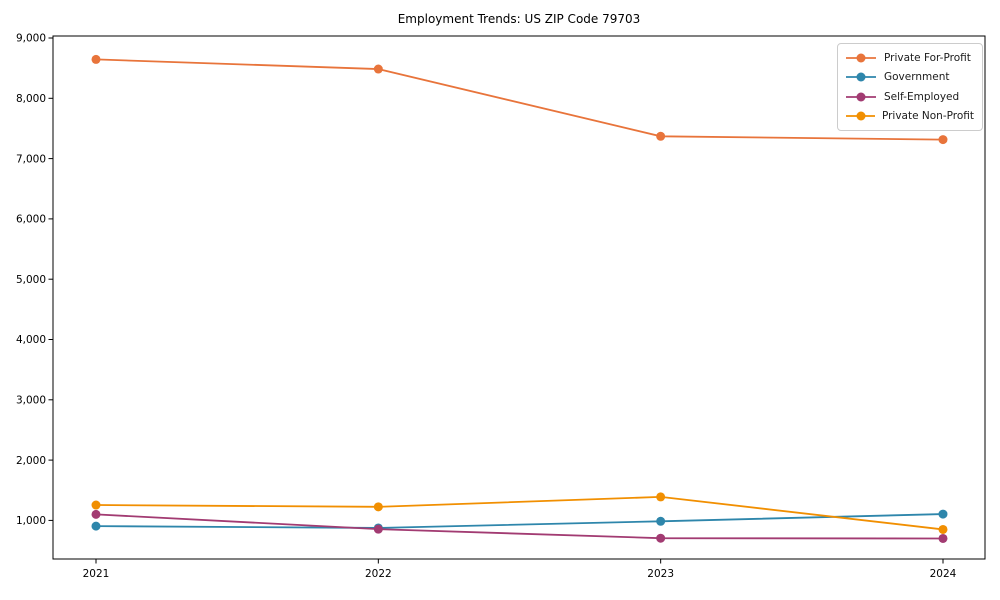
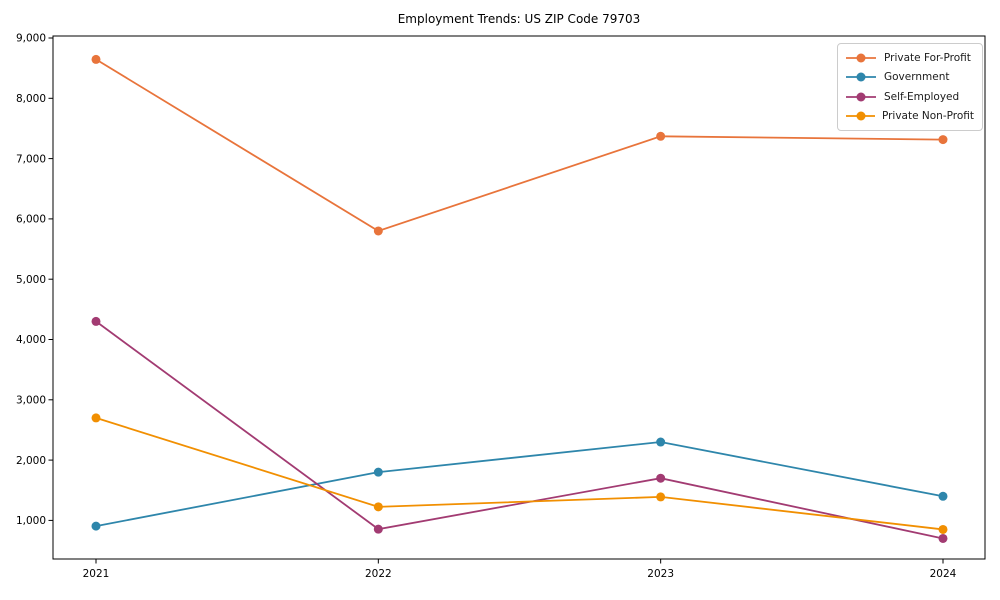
Self-Employed/2021: 1100 -> 4300
Private Non-Profit/2021: 1300 -> 2700
Private For-Profit/2022: 8500 -> 5800
Government/2022: 900 -> 1800
Government/2023: 1000 -> 2300
Self-Employed/2023: 700 -> 1700
Government/2024: 1100 -> 1400
